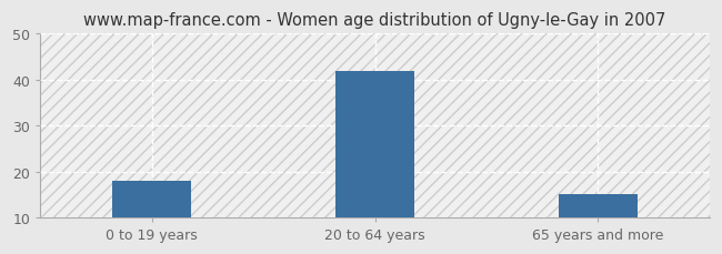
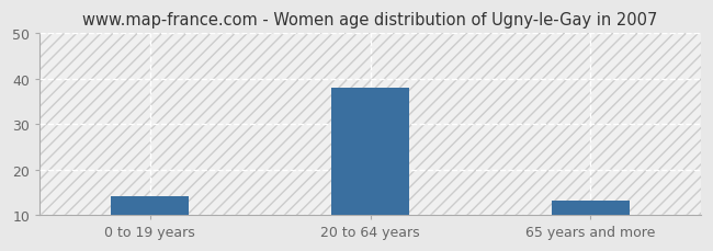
0 to 19 years: 18 -> 14
20 to 64 years: 42 -> 38
65 years and more: 15 -> 13
